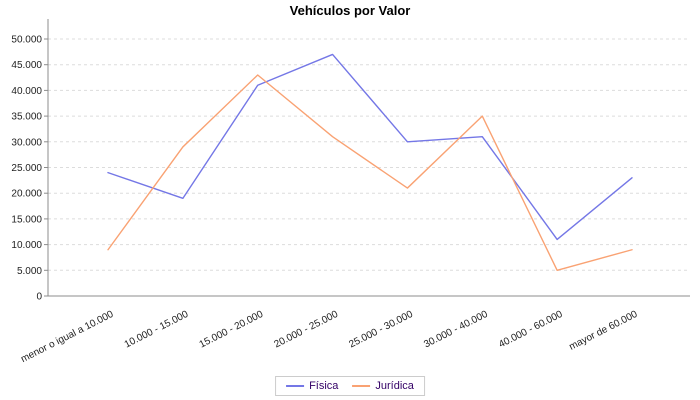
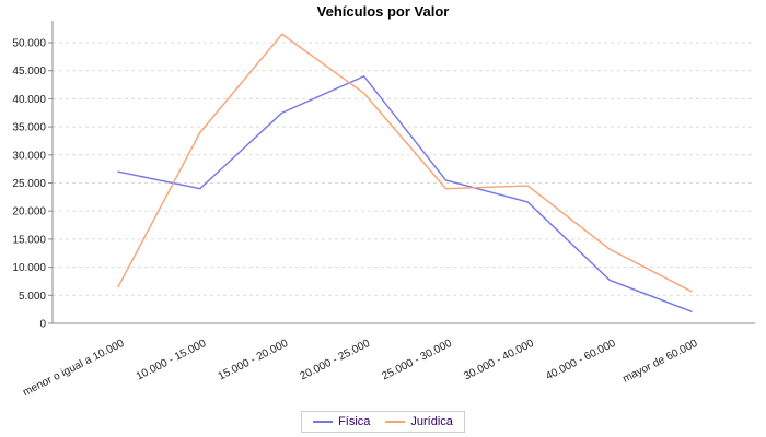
Física/menor o igual a 10.000: 24000 -> 27000
Jurídica/menor o igual a 10.000: 9000 -> 6000
Física/10.000 - 15.000: 19000 -> 24000
Jurídica/10.000 - 15.000: 29000 -> 34000
Física/15.000 - 20.000: 41000 -> 38000
Jurídica/15.000 - 20.000: 43000 -> 52000
Física/20.000 - 25.000: 47000 -> 44000
Jurídica/20.000 - 25.000: 31000 -> 41000
Física/25.000 - 30.000: 30000 -> 26000
Jurídica/25.000 - 30.000: 21000 -> 24000
Física/30.000 - 40.000: 31000 -> 22000
Jurídica/30.000 - 40.000: 35000 -> 24000
Física/40.000 - 60.000: 11000 -> 8000
Jurídica/40.000 - 60.000: 5000 -> 13000
Física/mayor de 60.000: 23000 -> 2000
Jurídica/mayor de 60.000: 9000 -> 6000
